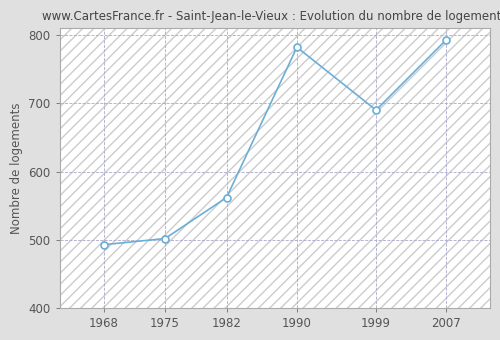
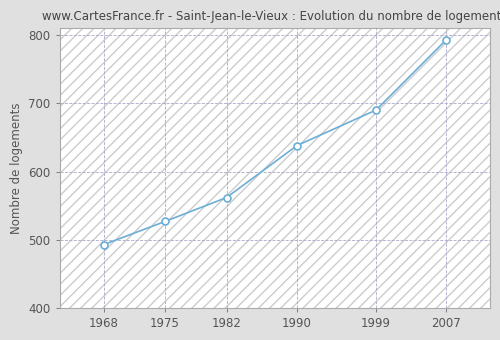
1975: 502 -> 527
1990: 782 -> 638
